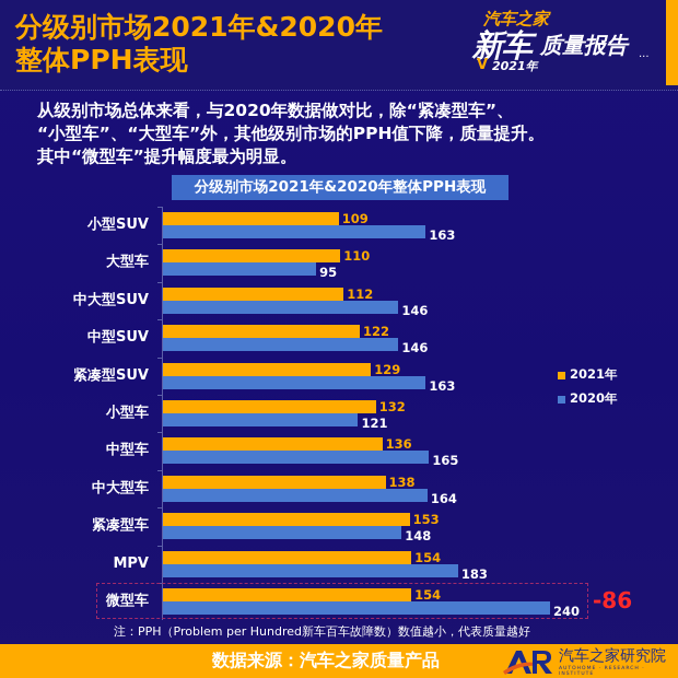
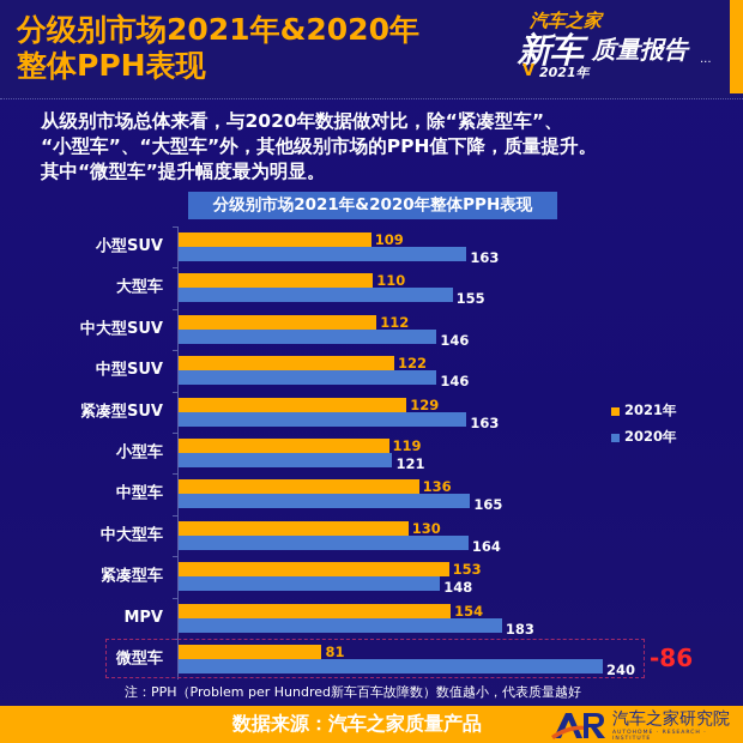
2020年/大型车: 95 -> 155
2021年/小型车: 132 -> 119
2021年/中大型车: 138 -> 130
2021年/微型车: 154 -> 81
